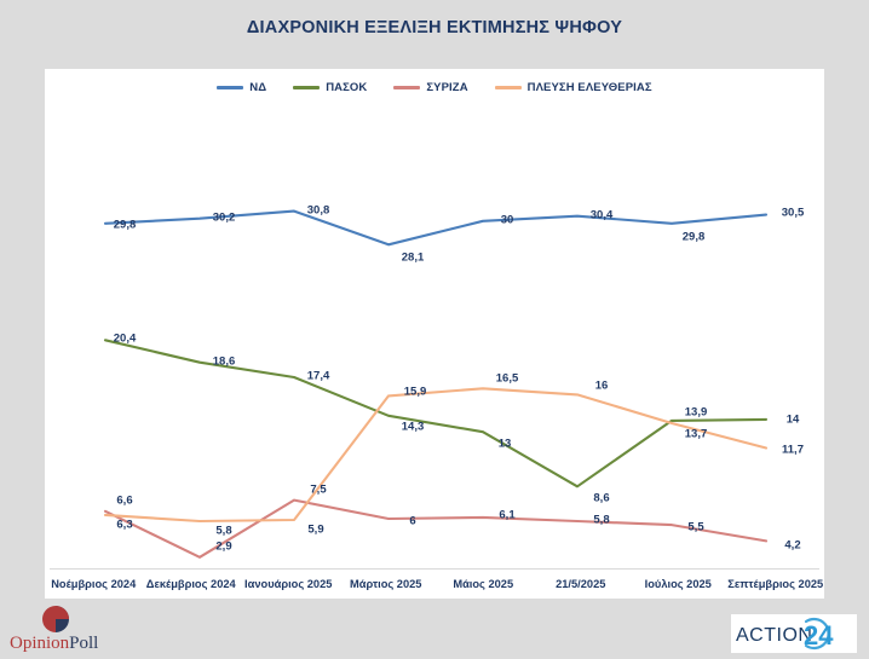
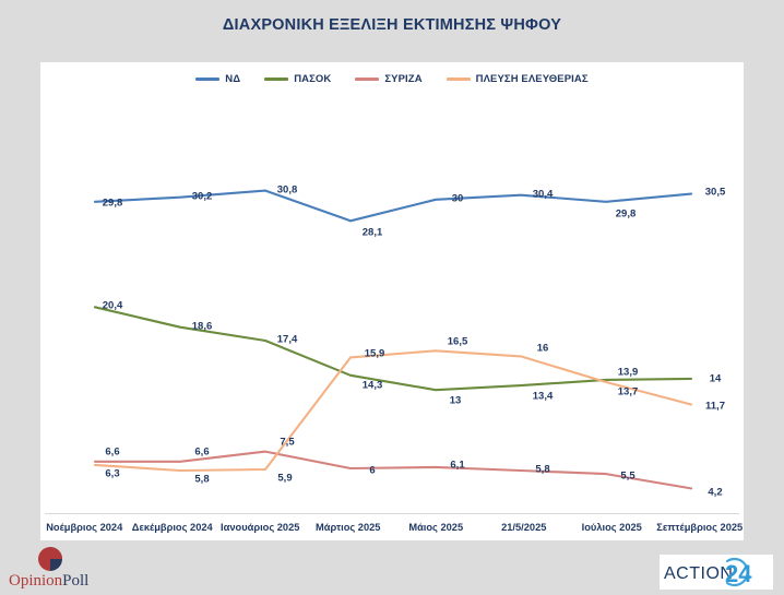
ΣΥΡΙΖΑ/Δεκέμβριος 2024: 2,9 -> 6,6
ΠΑΣΟΚ/21/5/2025: 8,6 -> 13,4
